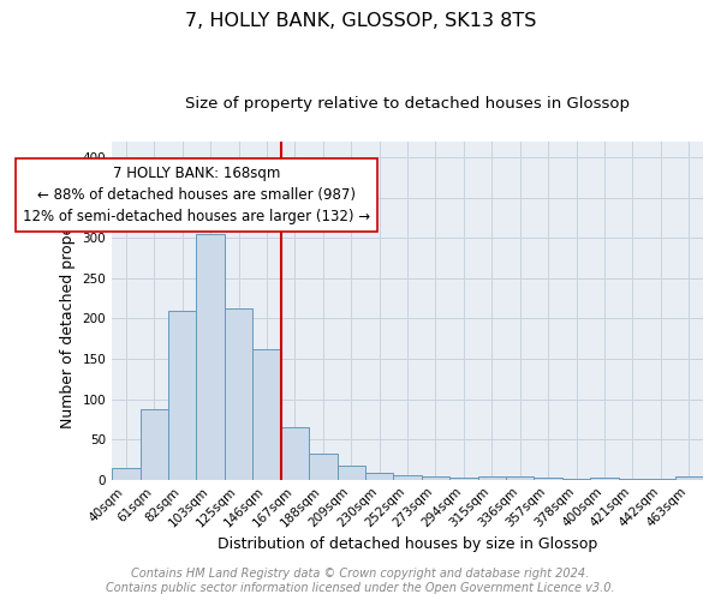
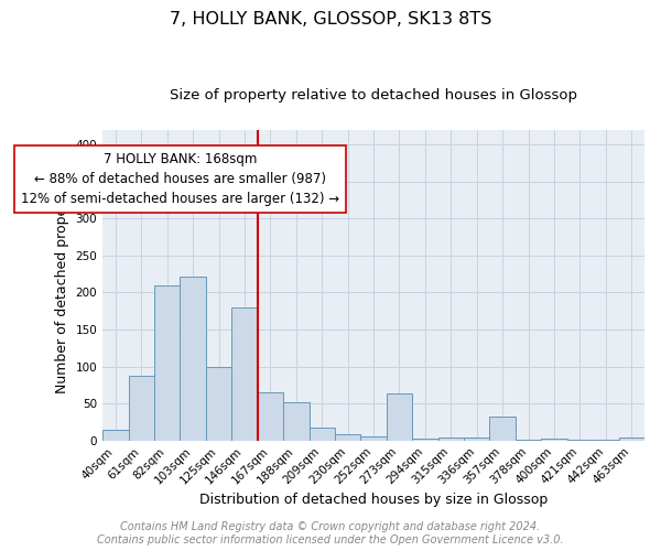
103sqm: 305 -> 222
125sqm: 213 -> 100
146sqm: 162 -> 180
188sqm: 32 -> 52
273sqm: 4 -> 64
357sqm: 3 -> 32
